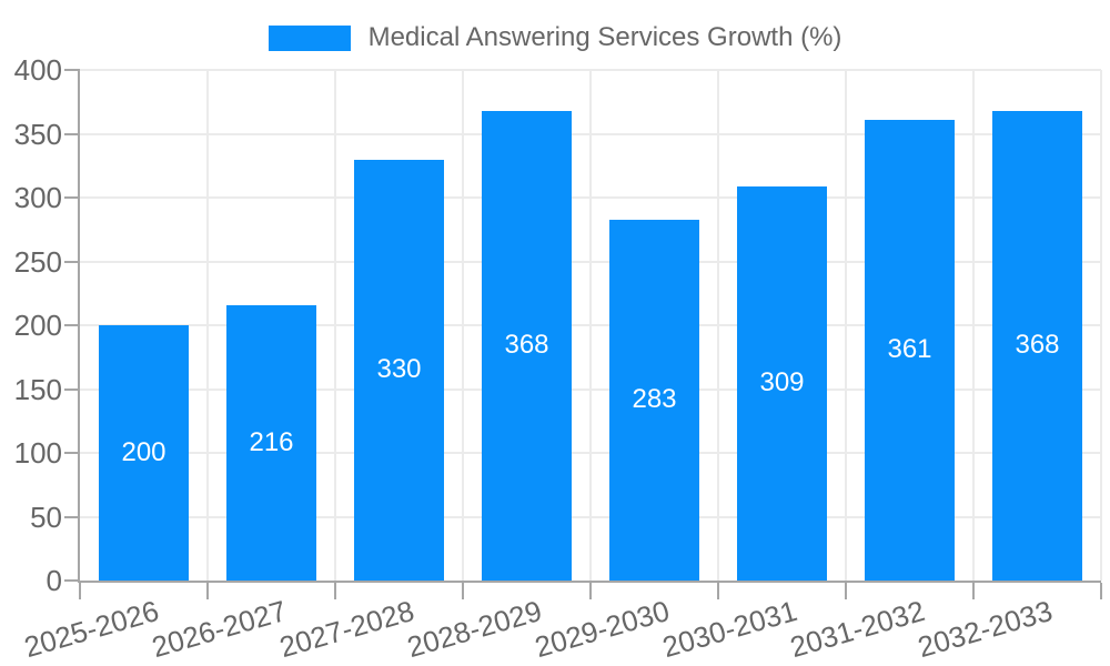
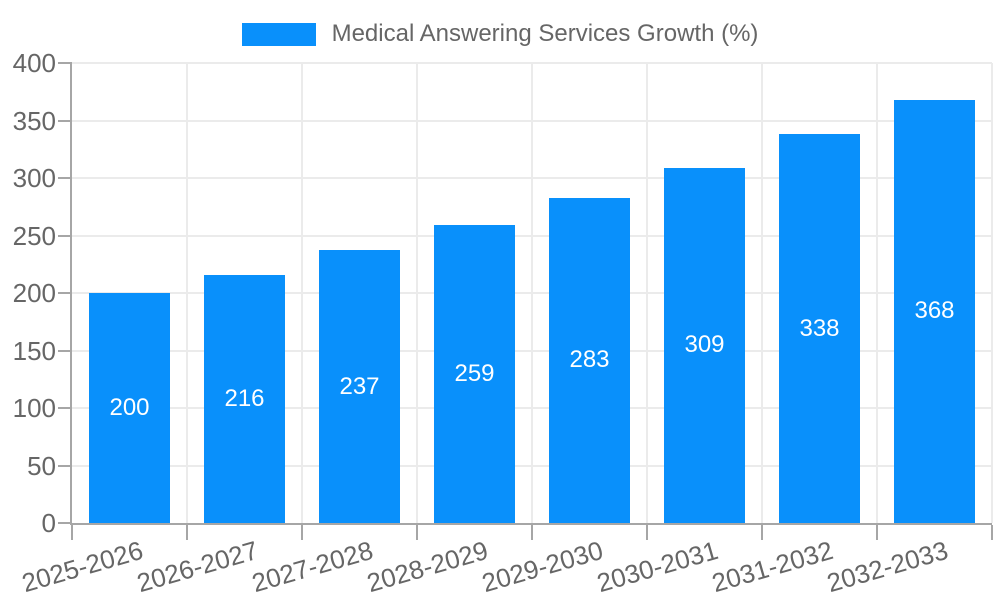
2027-2028: 330 -> 237
2028-2029: 368 -> 259
2031-2032: 361 -> 338
